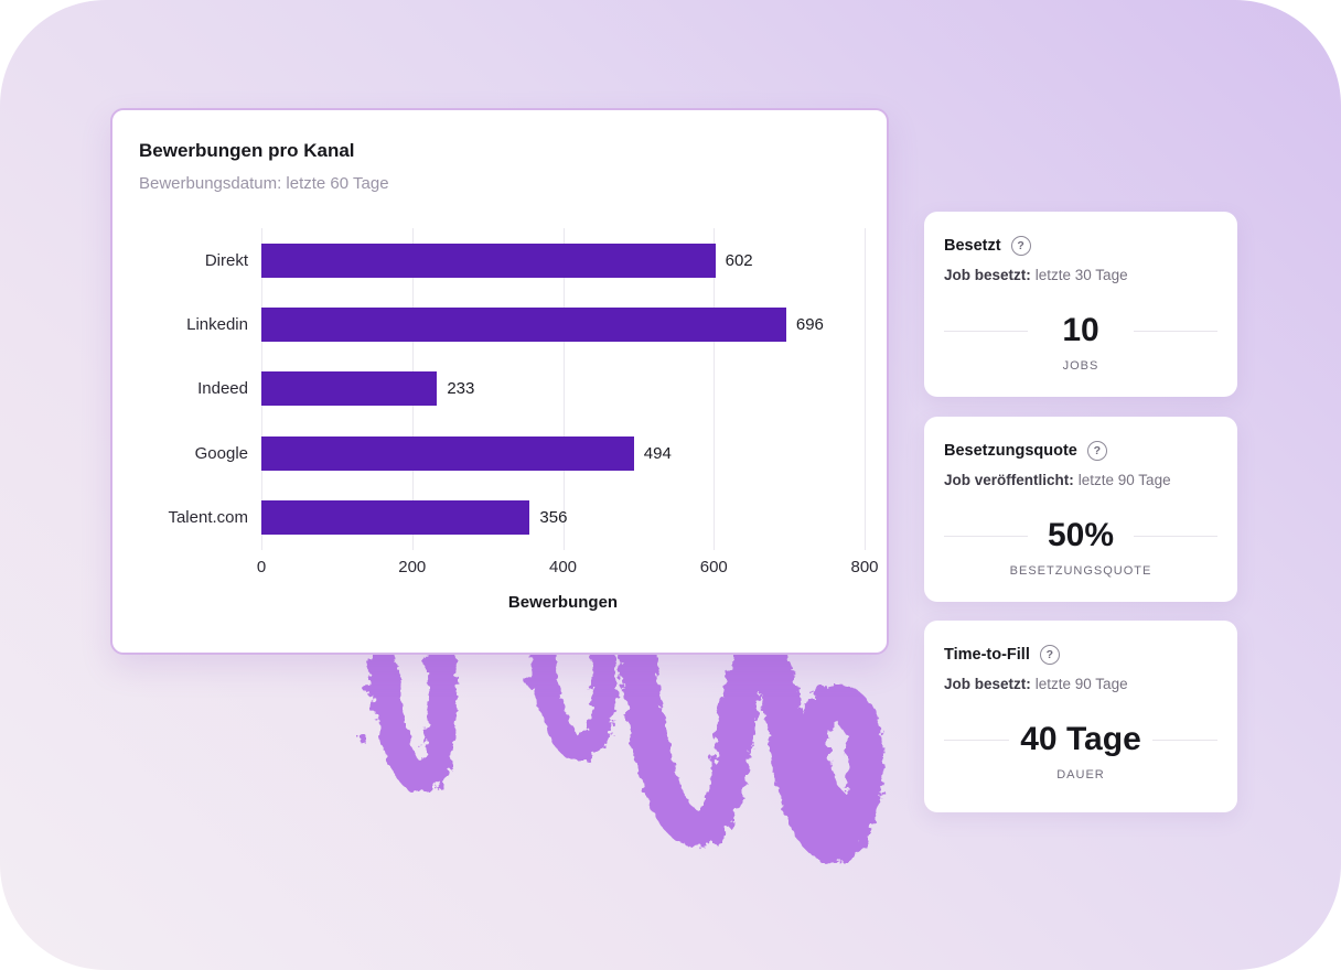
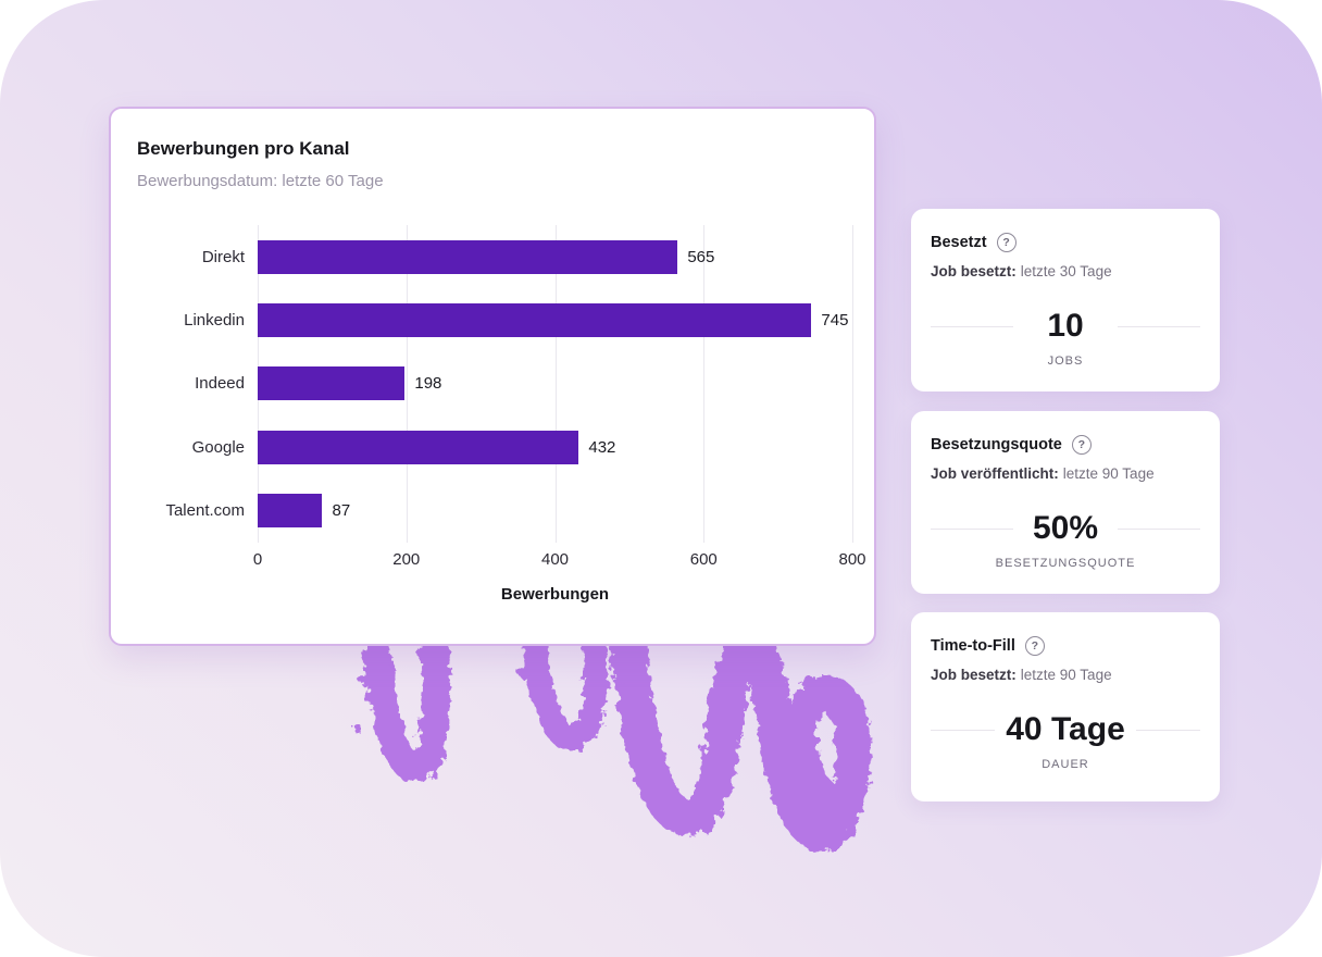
Direkt: 602 -> 565
Linkedin: 696 -> 745
Indeed: 233 -> 198
Google: 494 -> 432
Talent.com: 356 -> 87
